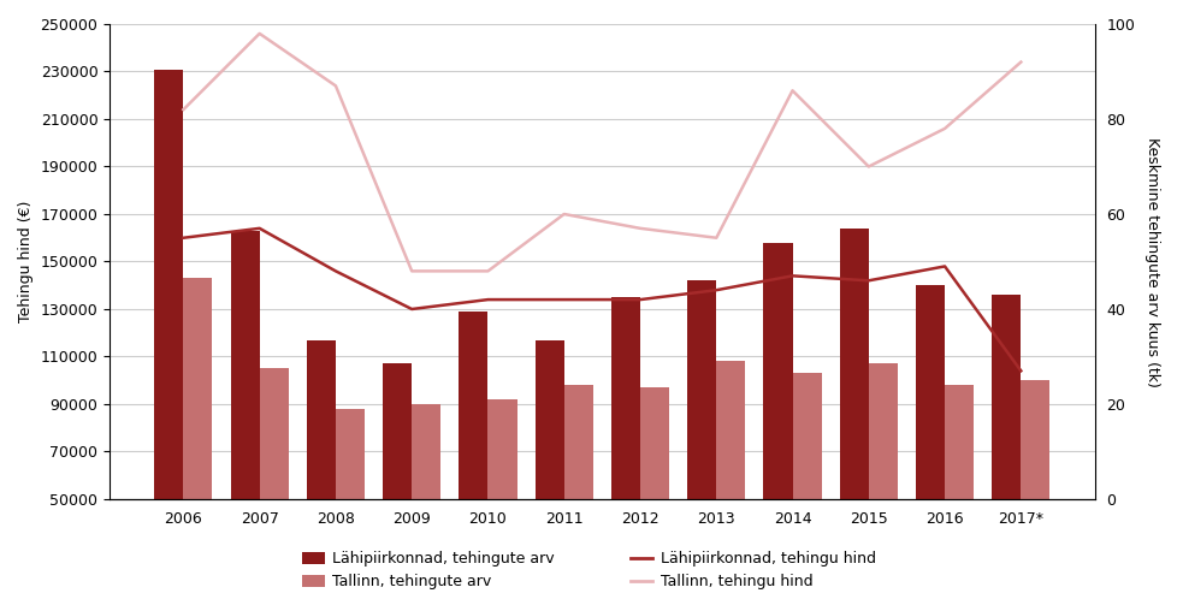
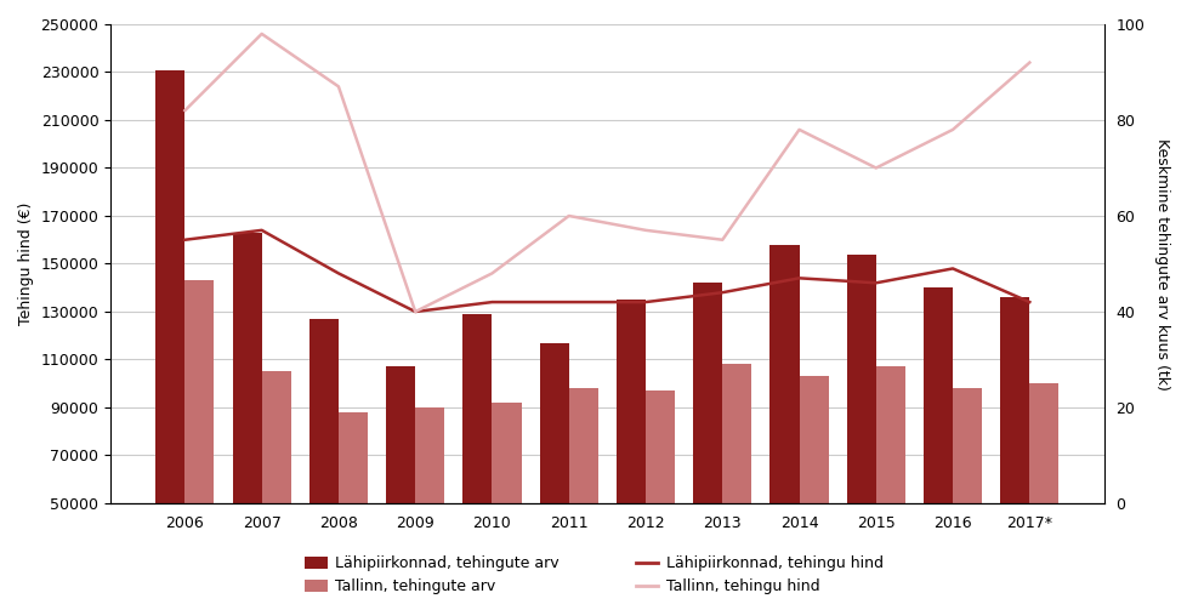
Lähipiirkonnad, tehingute arv/2008: 117000 -> 127000
Tallinn, tehingu hind/2009: 48 -> 40
Tallinn, tehingu hind/2014: 86 -> 78
Lähipiirkonnad, tehingute arv/2015: 164000 -> 154000
Lähipiirkonnad, tehingu hind/2017*: 27 -> 42
